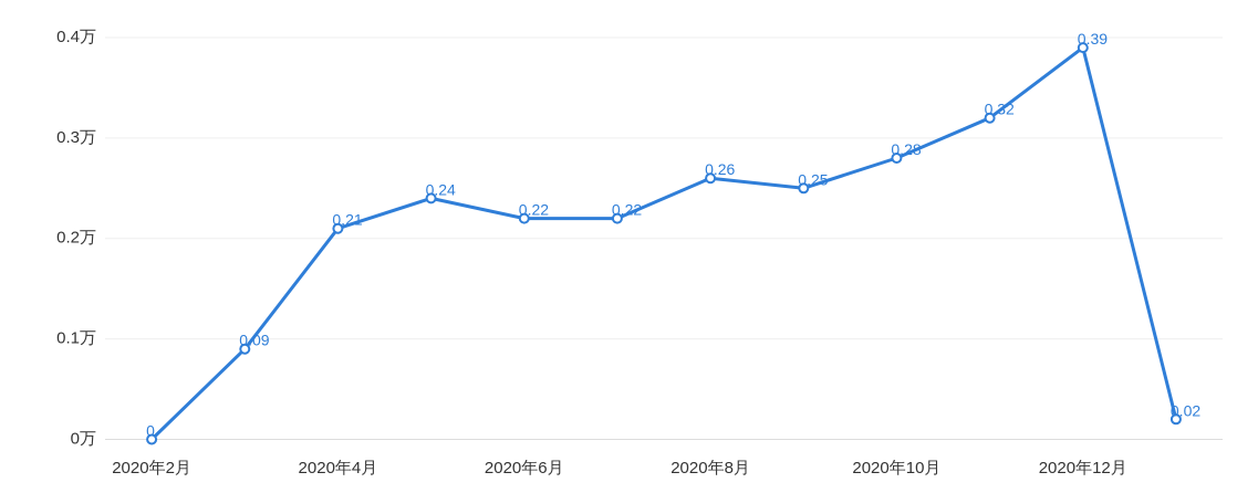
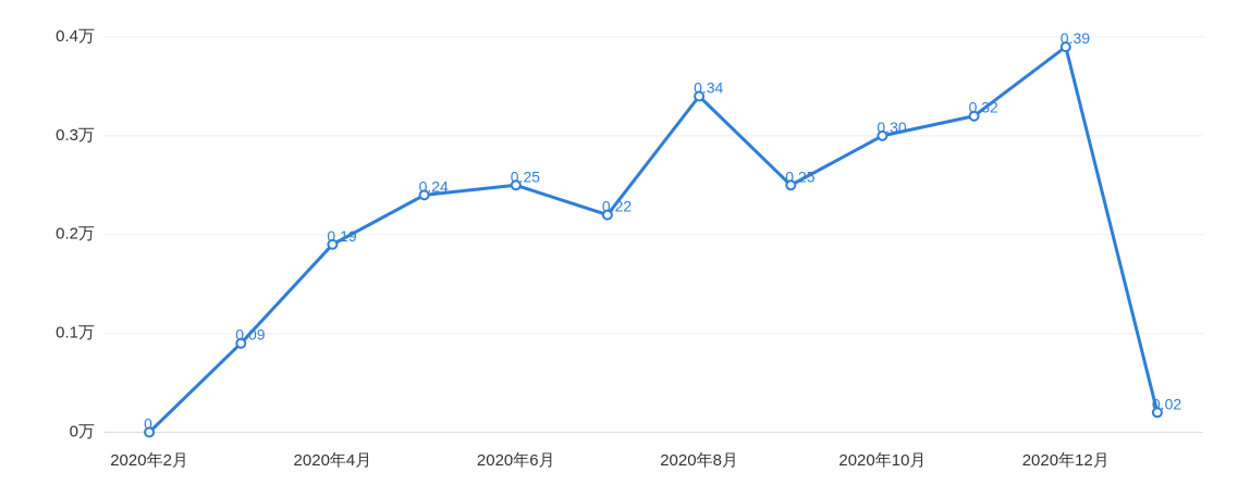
2020年4月: 0.21 -> 0.19
2020年6月: 0.22 -> 0.25
2020年8月: 0.26 -> 0.34
2020年10月: 0.28 -> 0.30
